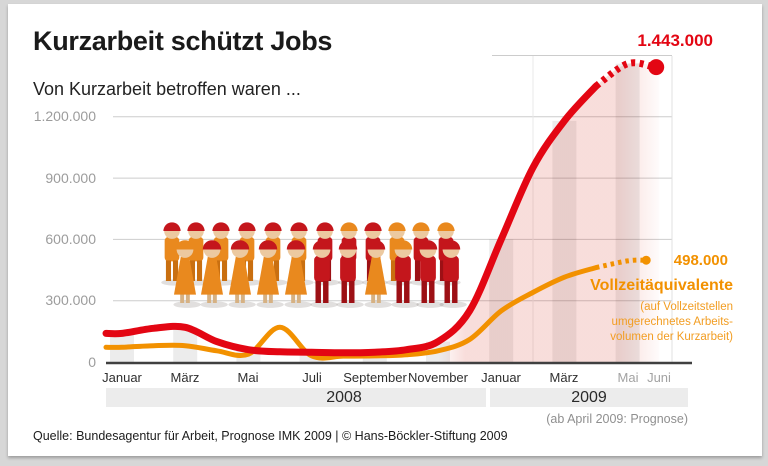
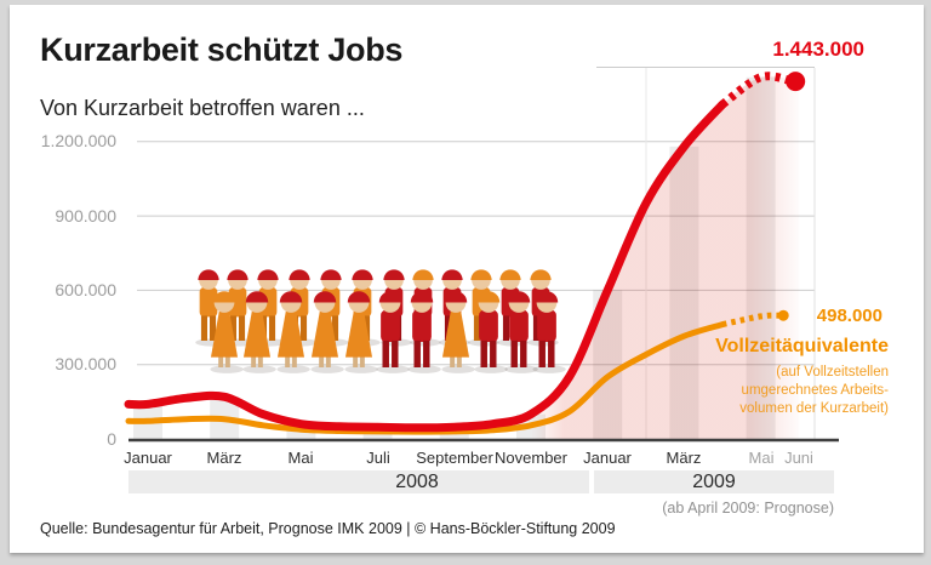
Vollzeitäquivalente/Juni 2008: 170000 -> 30000
